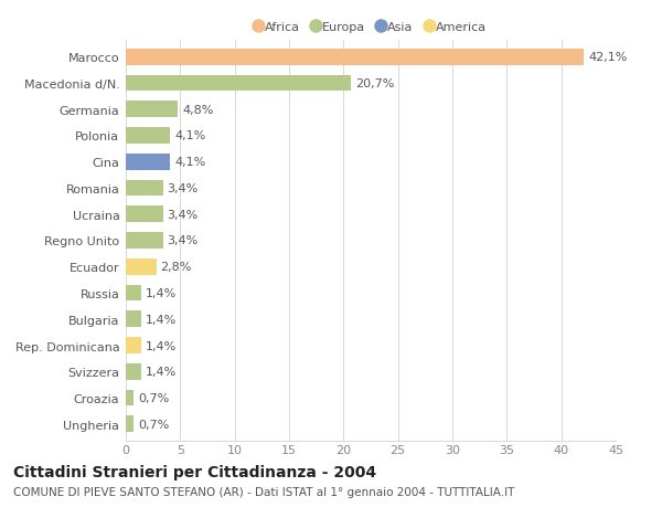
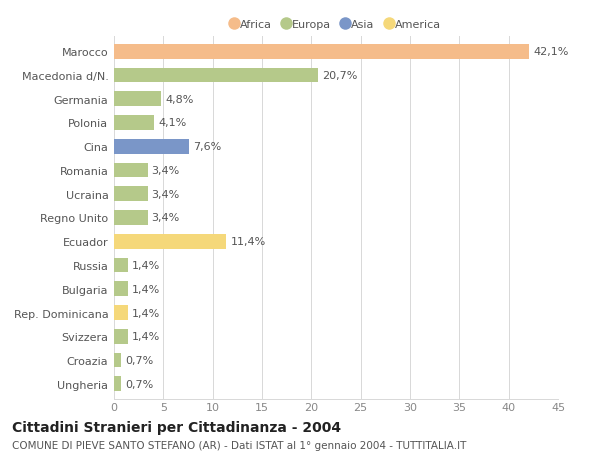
Cina: 4,1% -> 7,6%
Ecuador: 2,8% -> 11,4%
